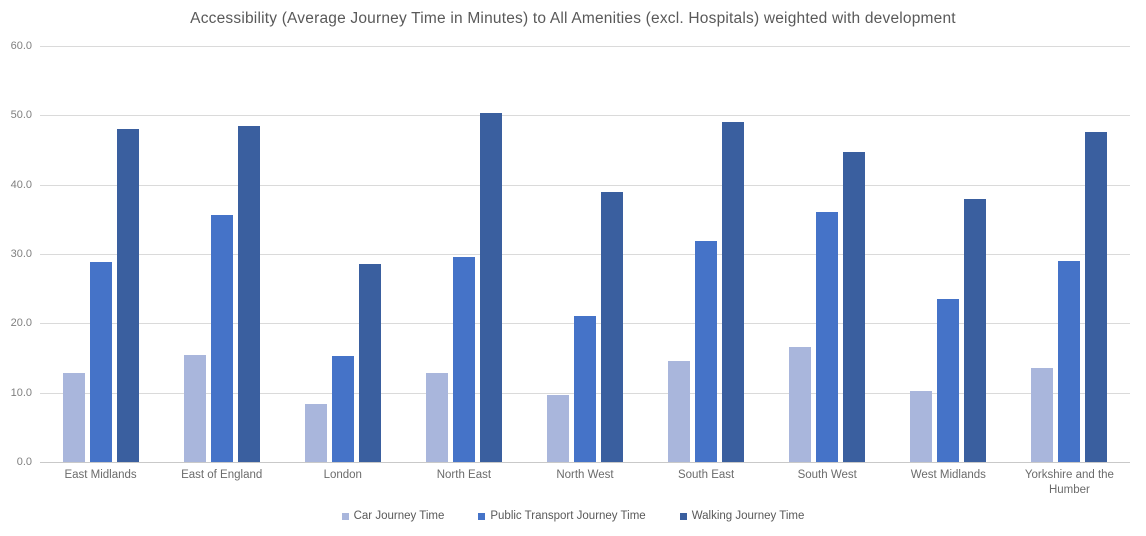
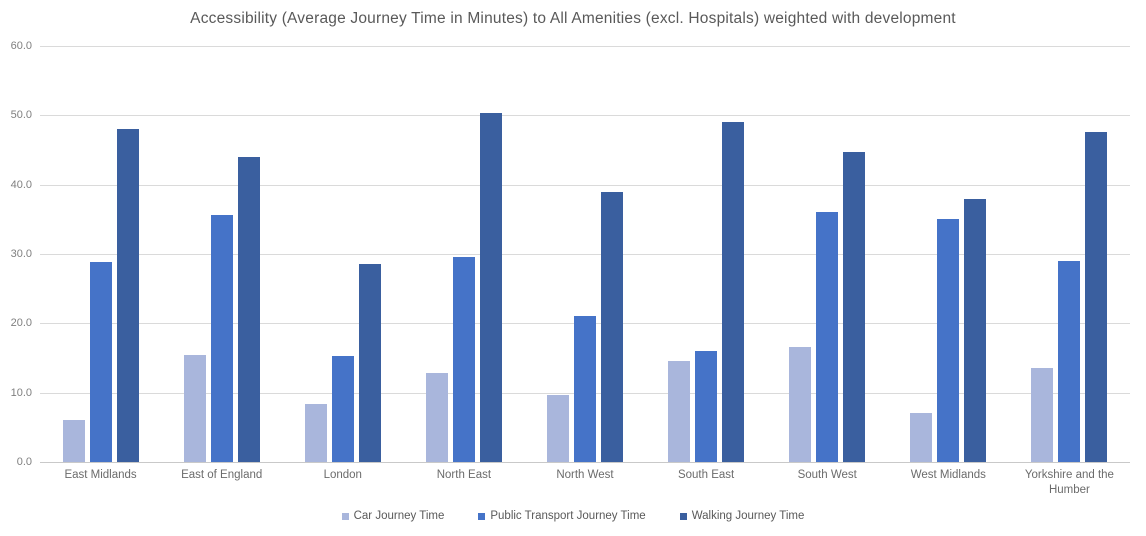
Car Journey Time/East Midlands: 13 -> 6
Walking Journey Time/East of England: 48 -> 44
Public Transport Journey Time/South East: 32 -> 16
Car Journey Time/West Midlands: 10 -> 7
Public Transport Journey Time/West Midlands: 24 -> 35
